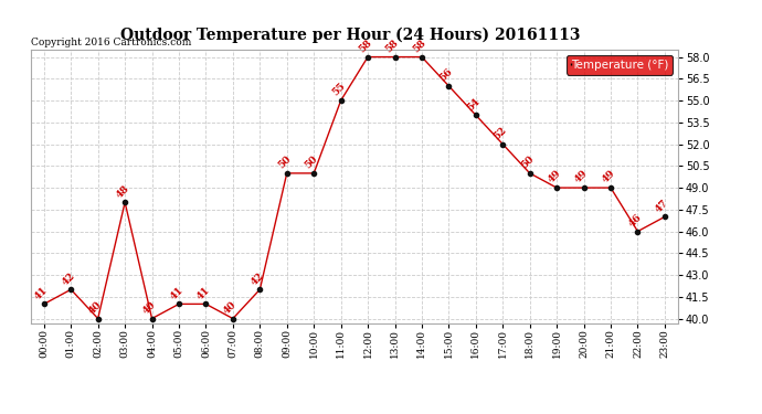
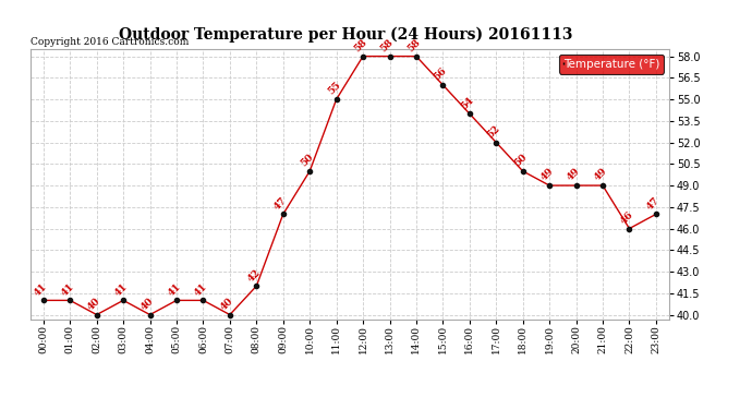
01:00: 42 -> 41
03:00: 48 -> 41
09:00: 50 -> 47
